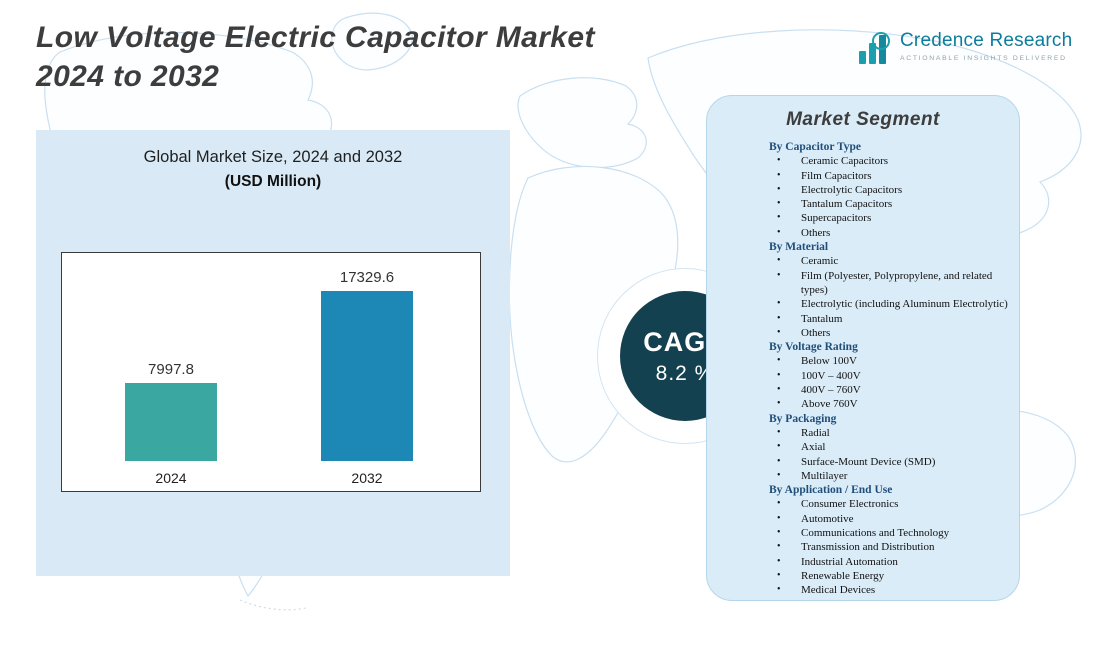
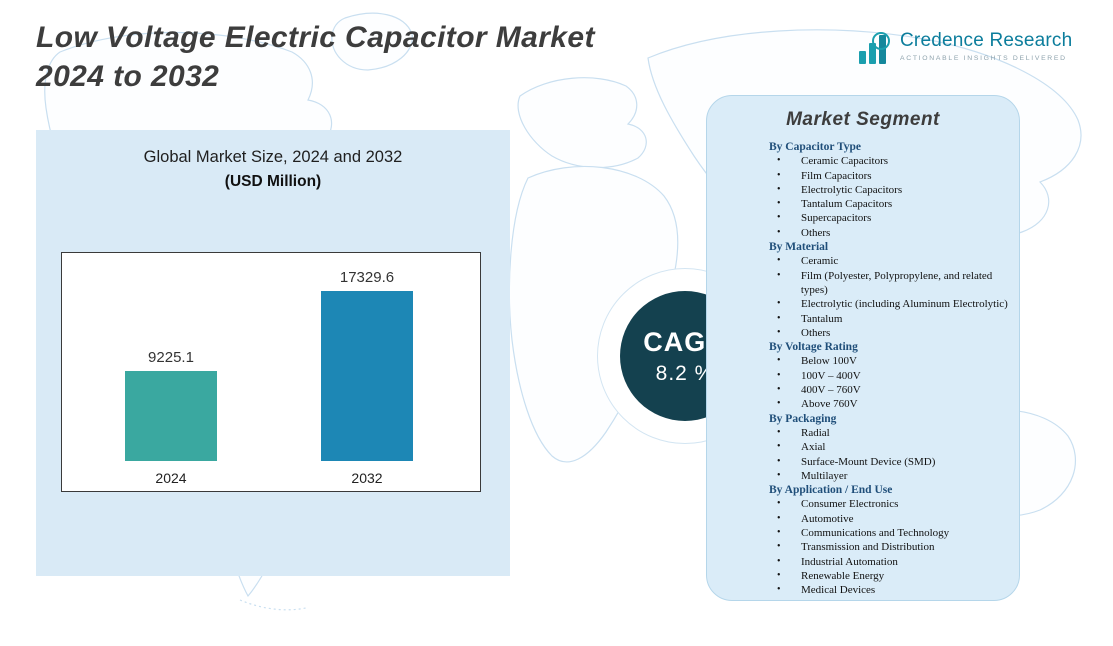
2024: 7997.8 -> 9225.1
